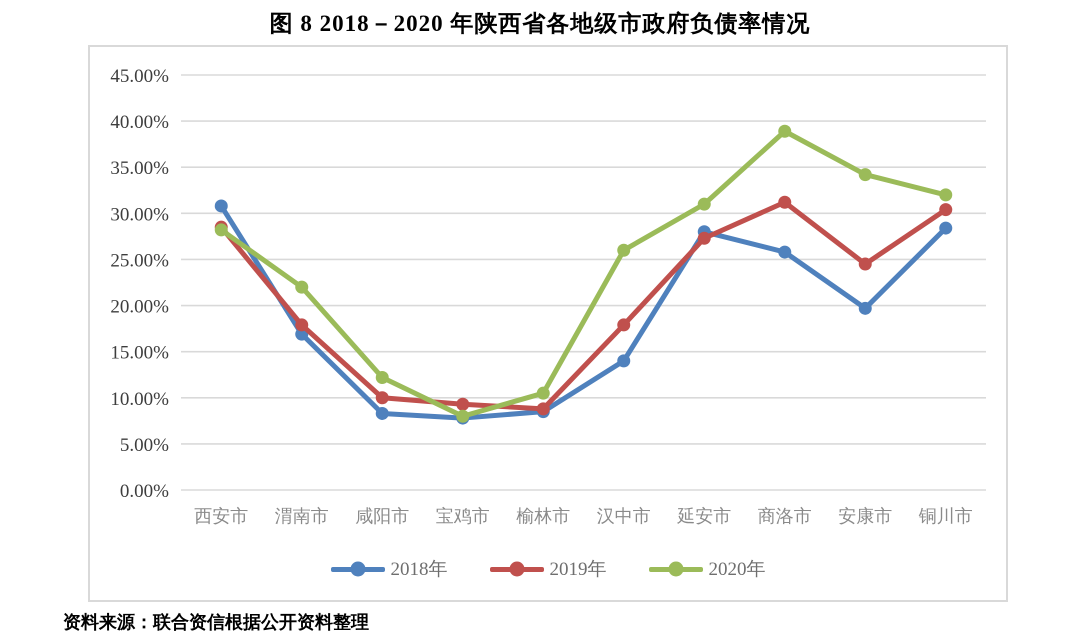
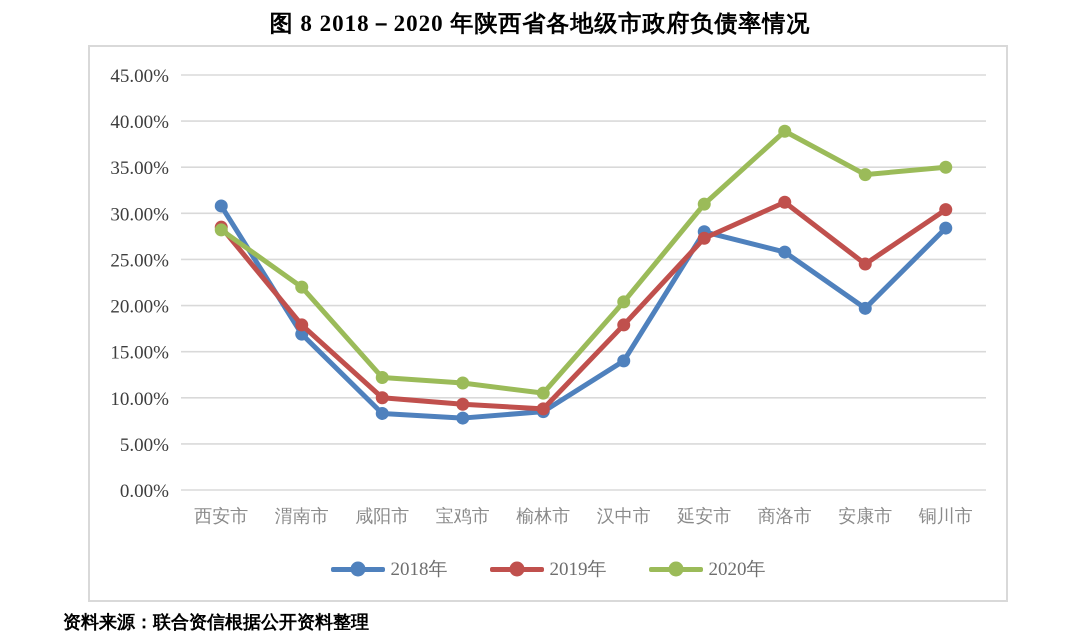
2020年/宝鸡市: 8% -> 12%
2020年/汉中市: 26% -> 20%
2020年/铜川市: 32% -> 35%
